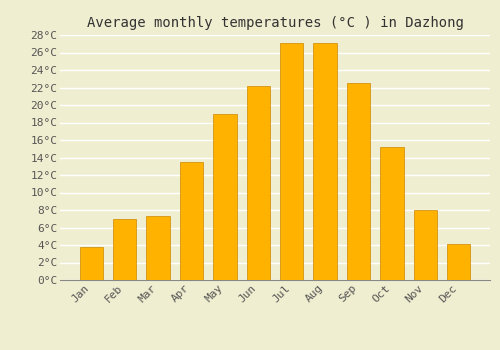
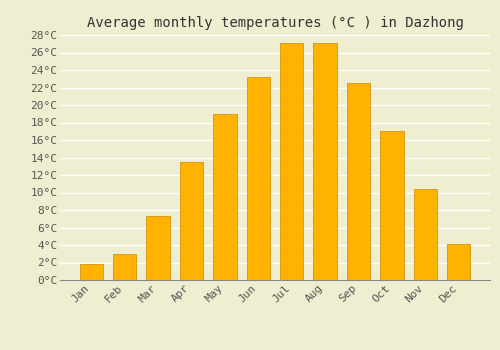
Jan: 3.8°C -> 1.8°C
Feb: 7.0°C -> 3.0°C
Jun: 22.2°C -> 23.2°C
Oct: 15.2°C -> 17.0°C
Nov: 8.0°C -> 10.4°C
